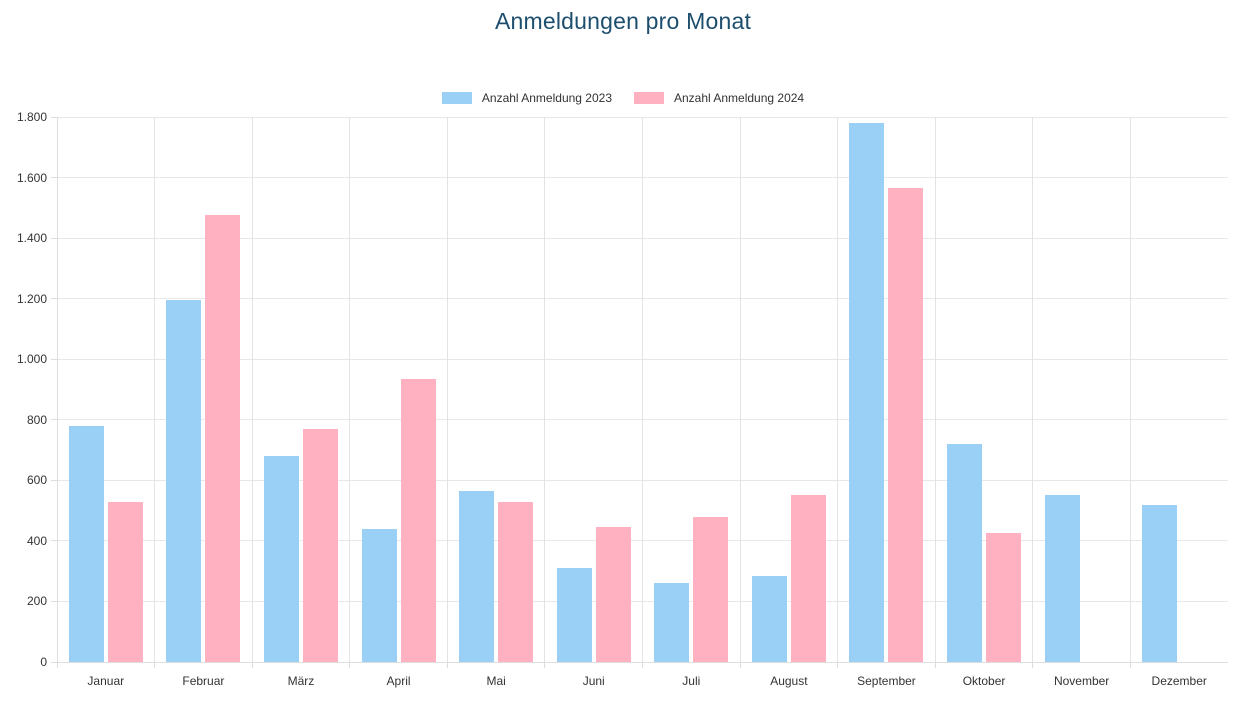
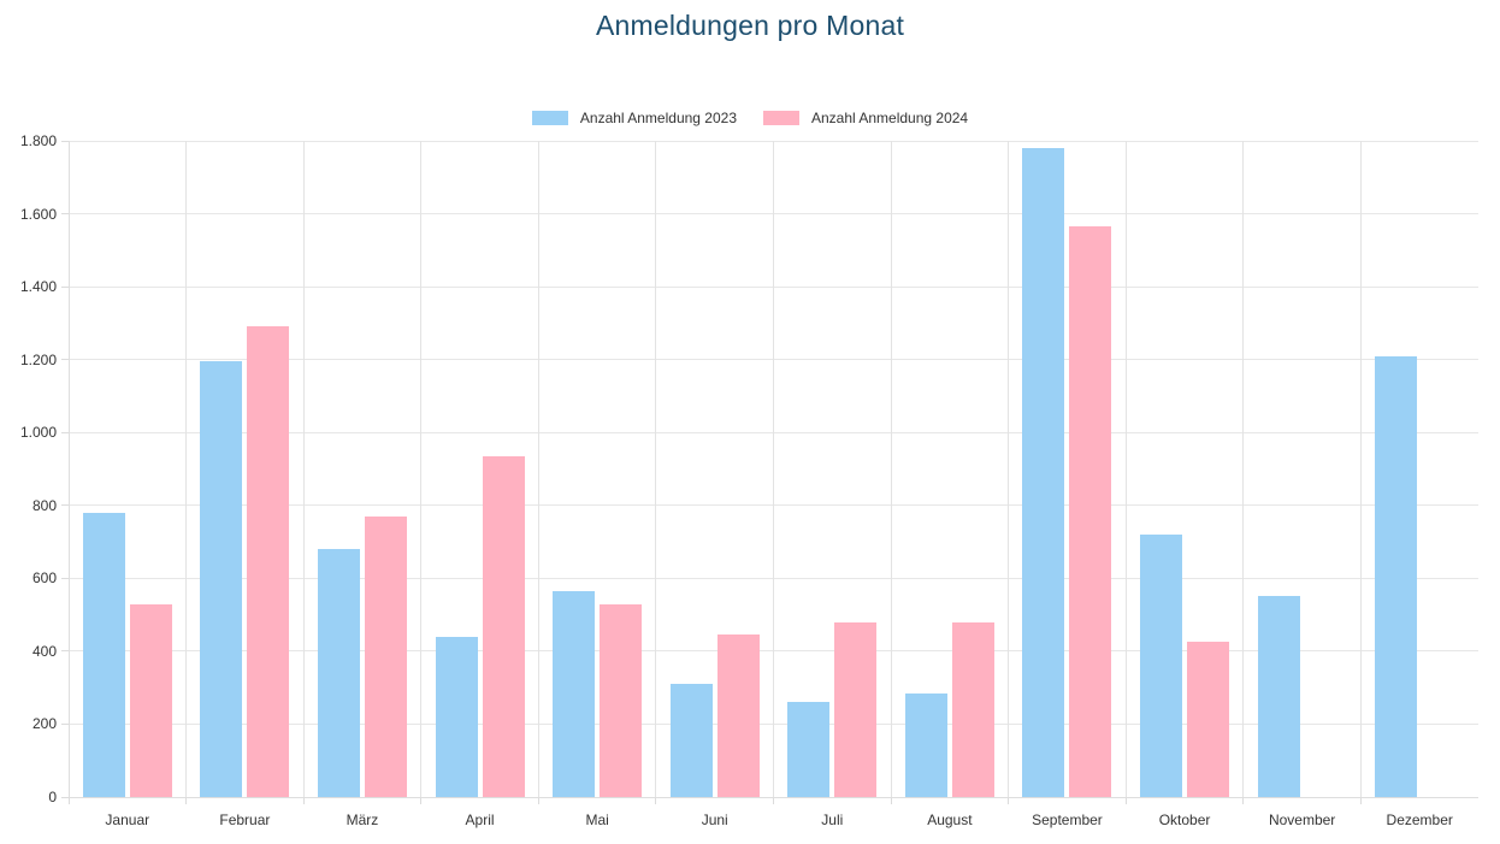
Anzahl Anmeldung 2024/Februar: 1480 -> 1290
Anzahl Anmeldung 2024/August: 550 -> 480
Anzahl Anmeldung 2023/Dezember: 520 -> 1210
